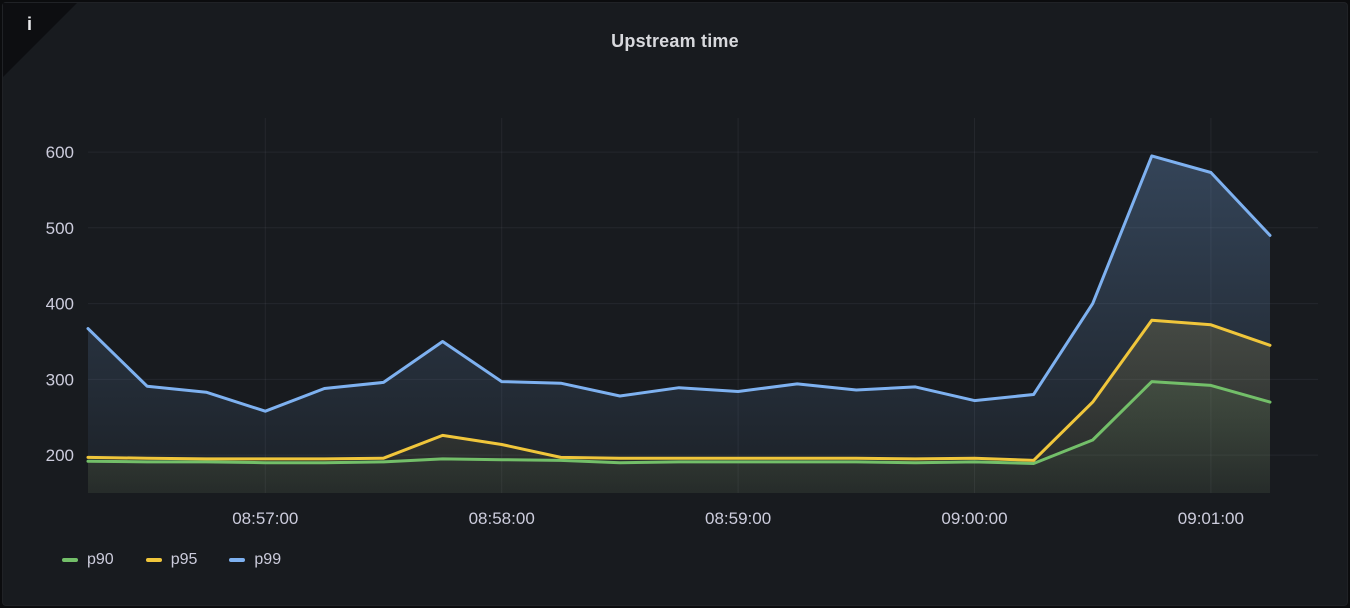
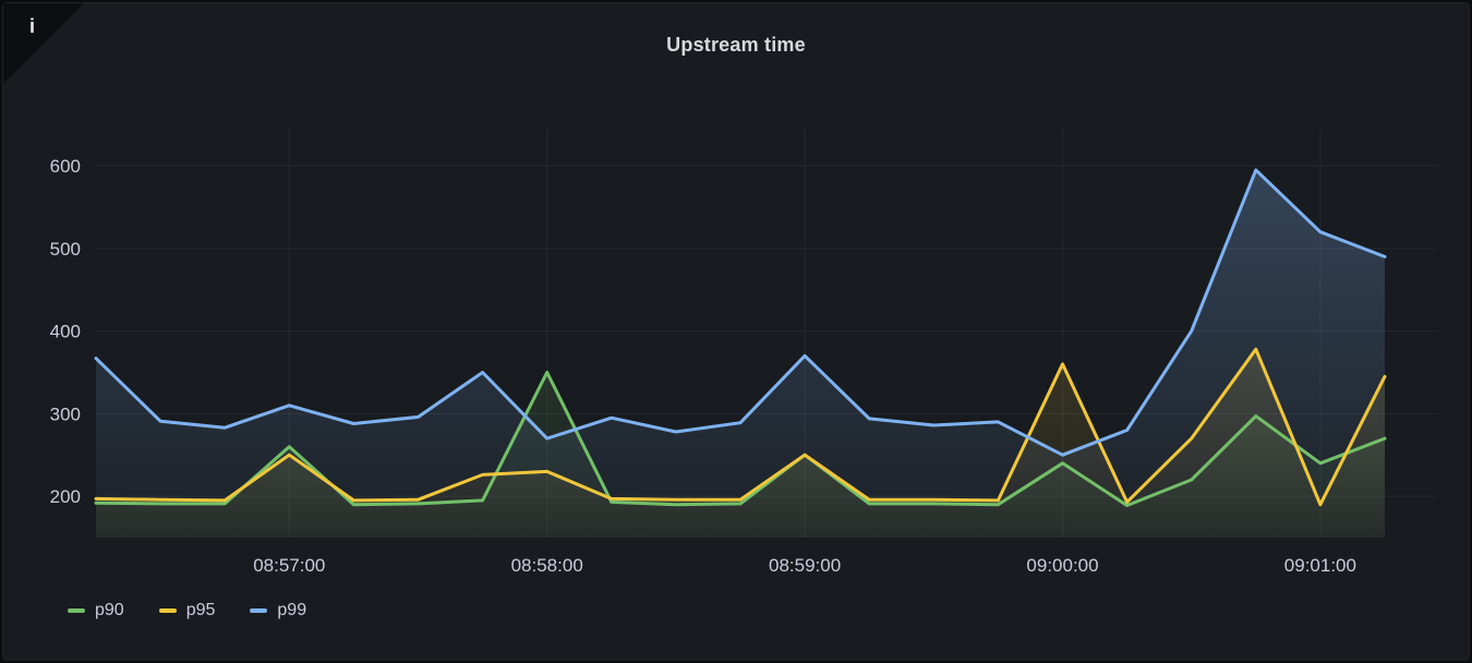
p90/08:57:00: 190 -> 260
p95/08:57:00: 200 -> 250
p99/08:57:00: 260 -> 310
p90/08:58:00: 190 -> 350
p95/08:58:00: 210 -> 230
p99/08:58:00: 300 -> 270
p90/08:59:00: 190 -> 250
p95/08:59:00: 200 -> 250
p99/08:59:00: 280 -> 370
p90/09:00:00: 190 -> 240
p95/09:00:00: 200 -> 360
p99/09:00:00: 270 -> 250
p90/09:01:00: 290 -> 240
p95/09:01:00: 370 -> 190
p99/09:01:00: 570 -> 520
